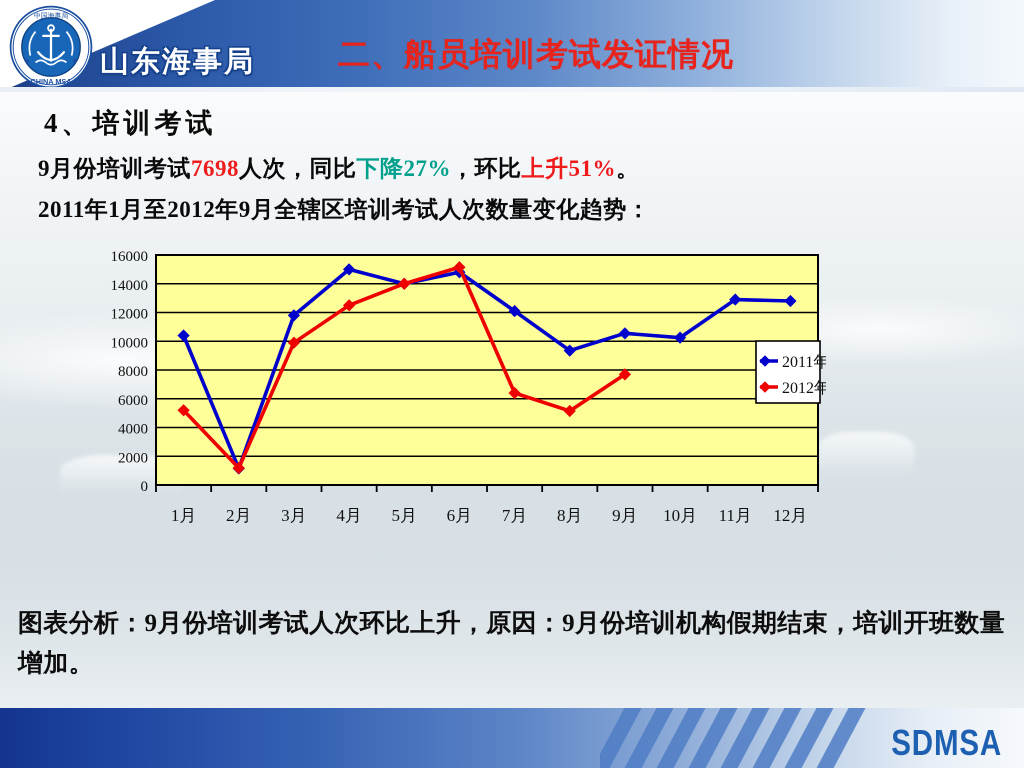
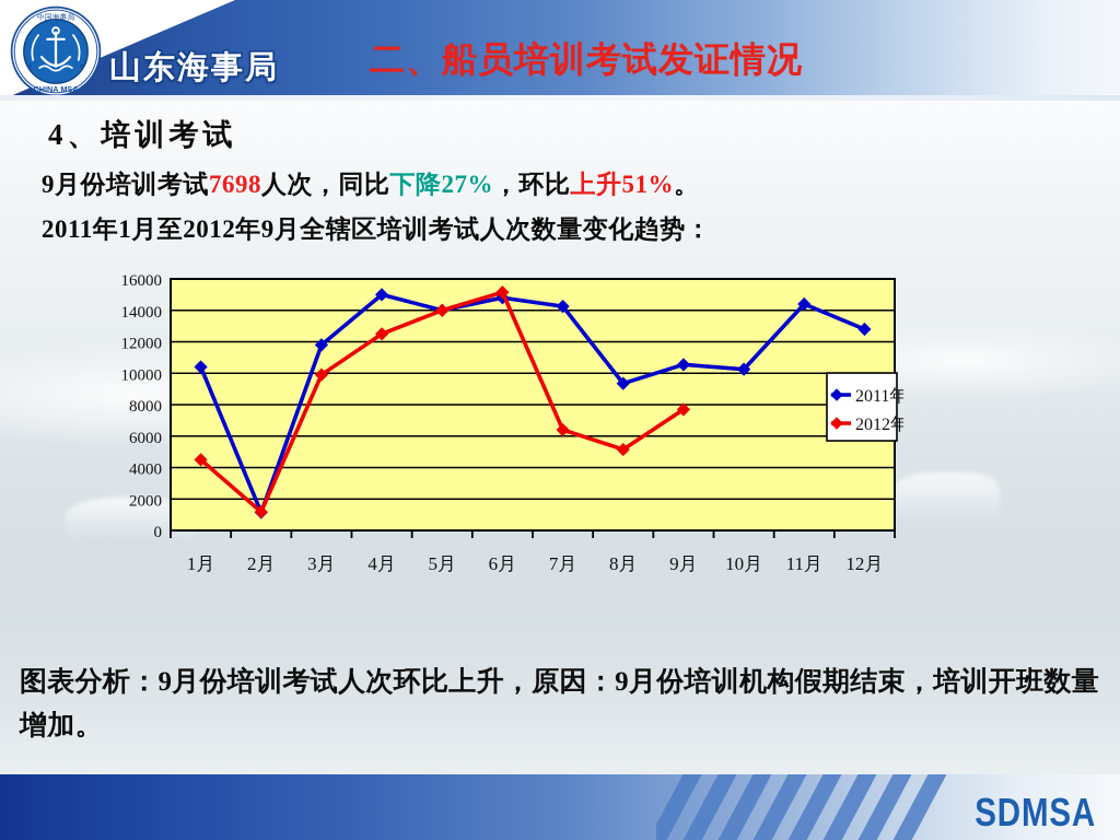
2012年/1月: 5200 -> 4500
2011年/7月: 12100 -> 14200
2011年/11月: 12900 -> 14400
